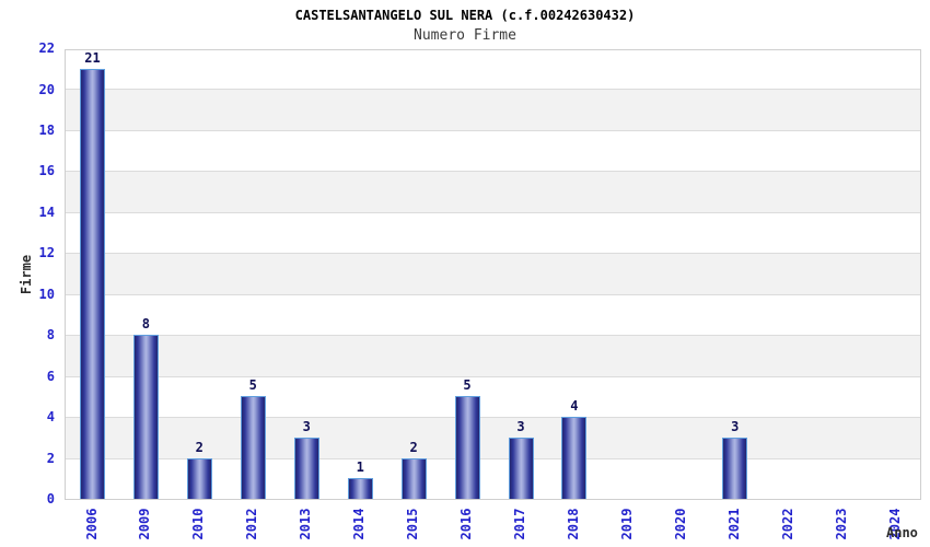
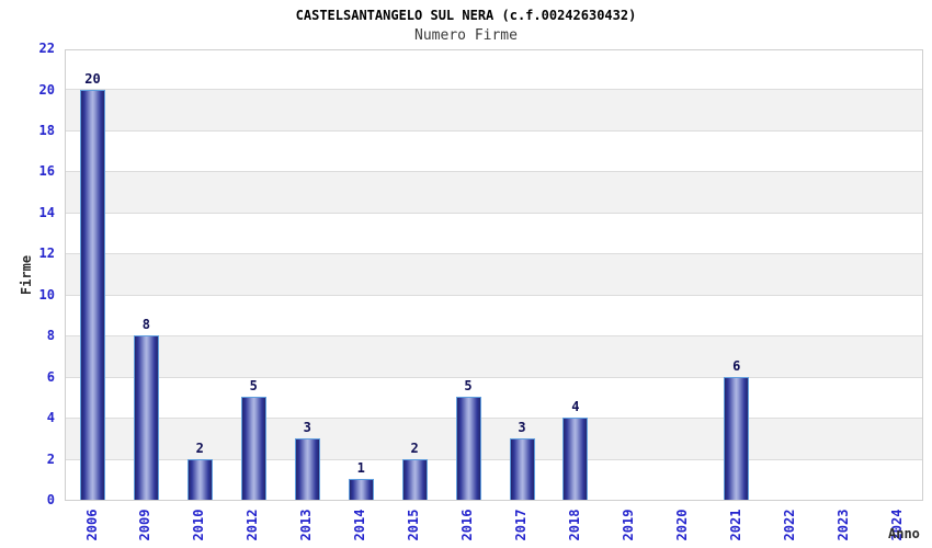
2006: 21 -> 20
2021: 3 -> 6
